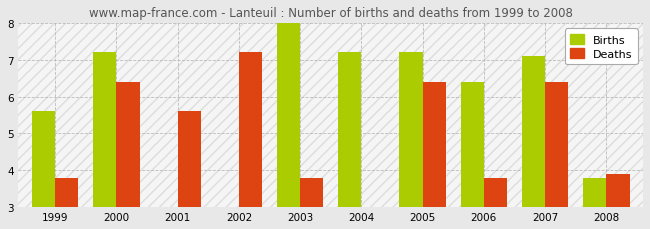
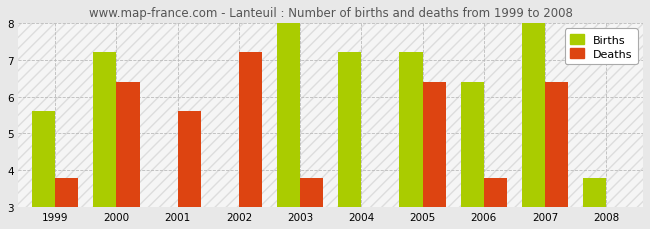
Births/2007: 7.1 -> 8.0
Deaths/2008: 3.9 -> 3.0
